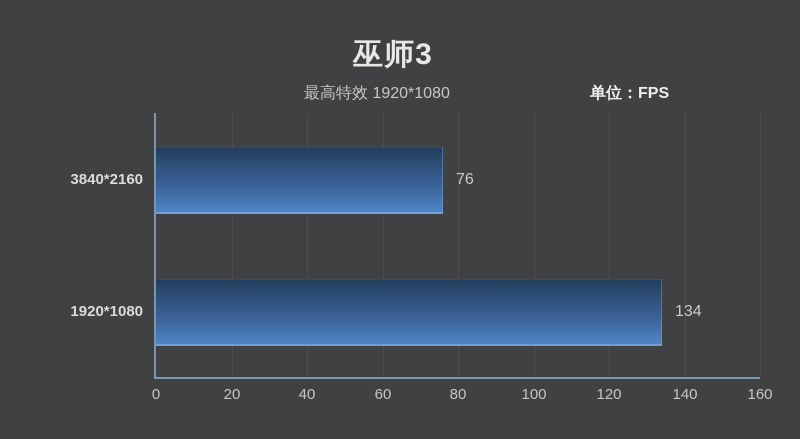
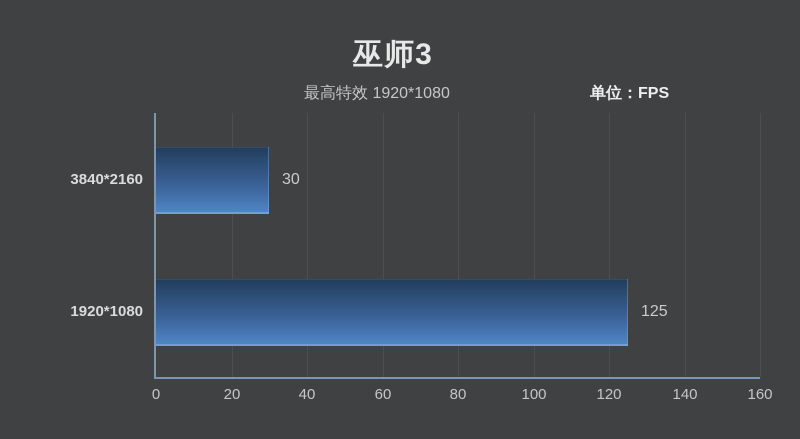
3840*2160: 76 -> 30
1920*1080: 134 -> 125
